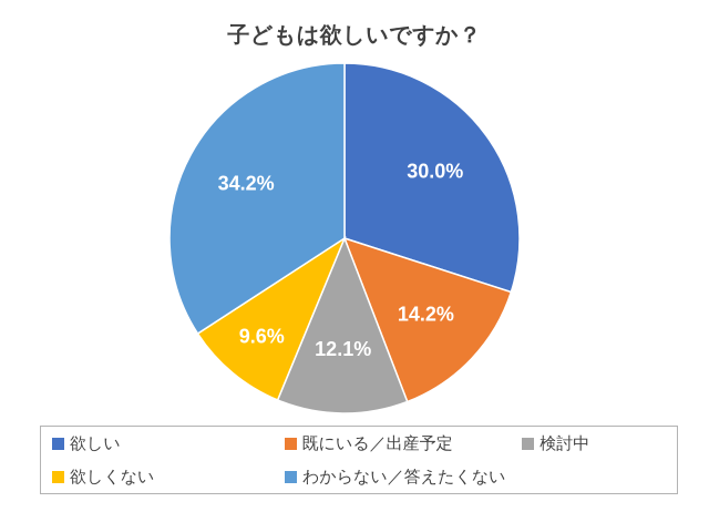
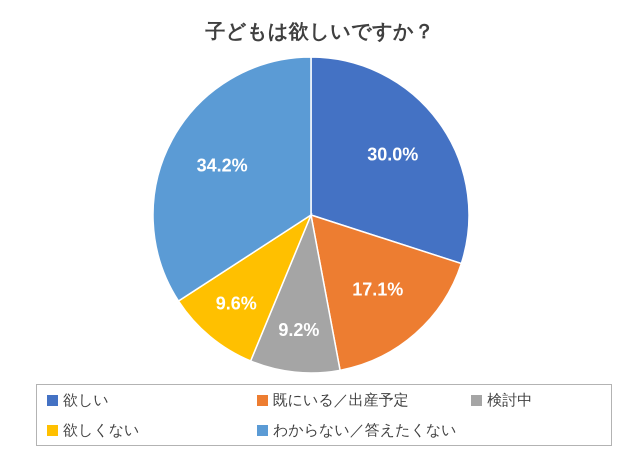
既にいる／出産予定: 14.2% -> 17.1%
検討中: 12.1% -> 9.2%
